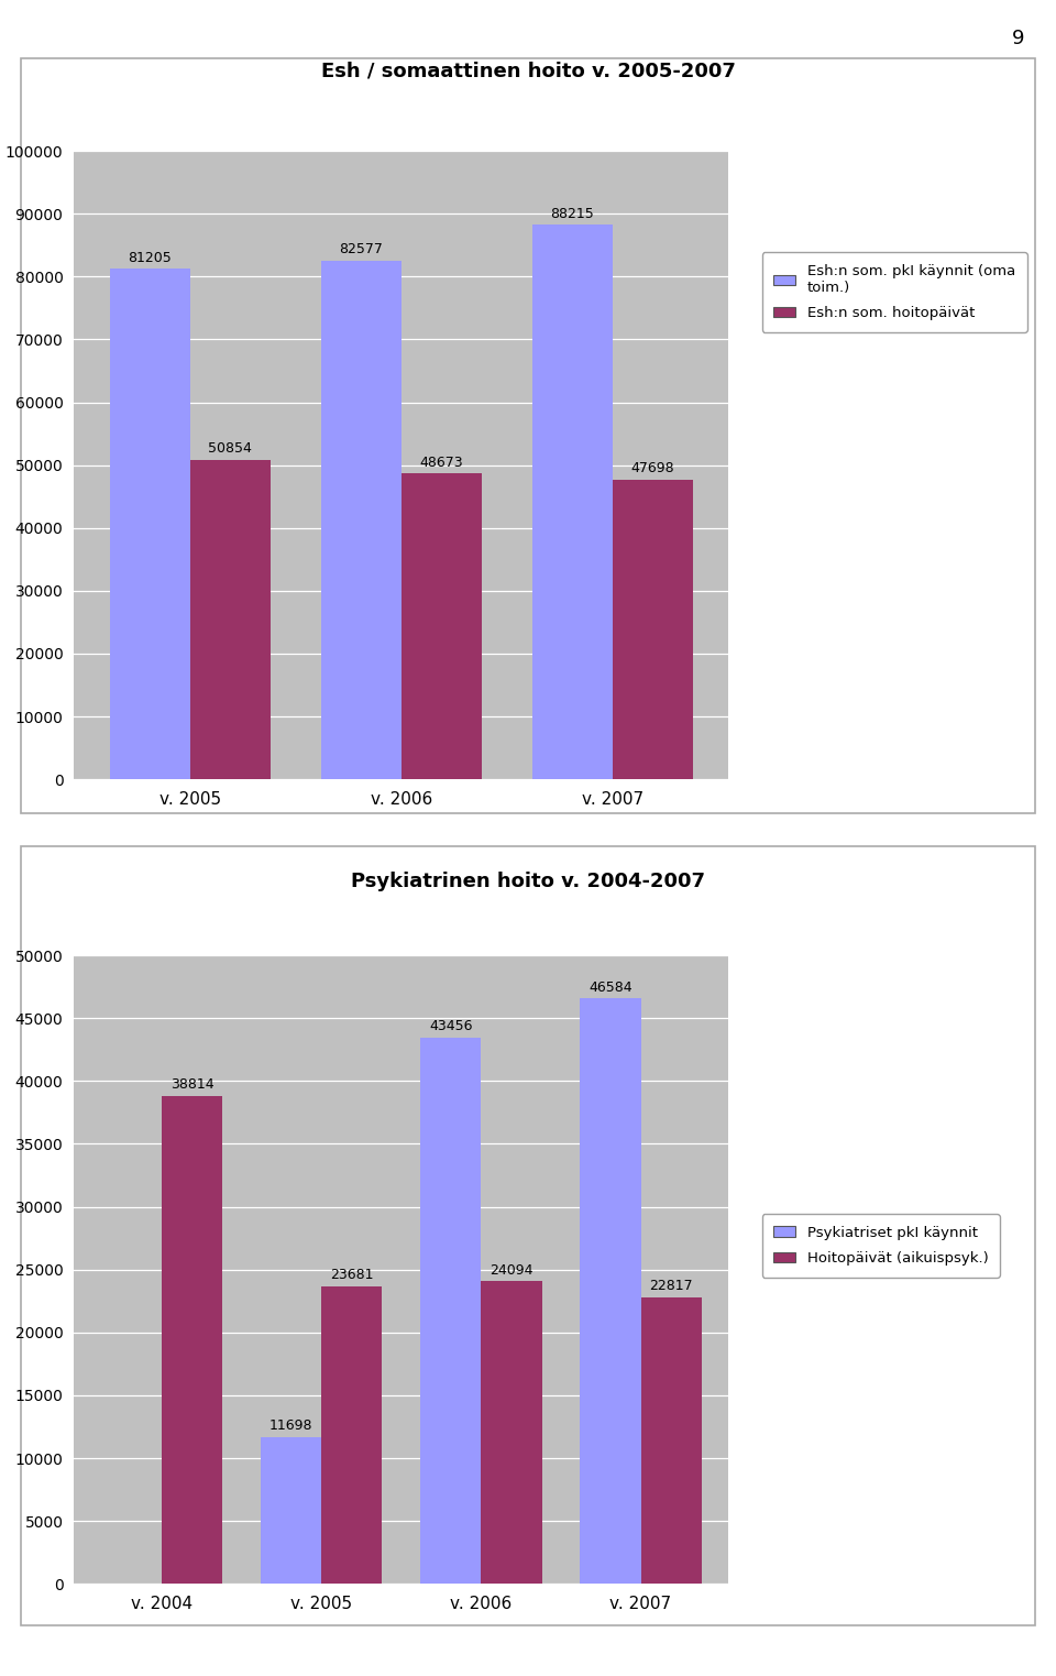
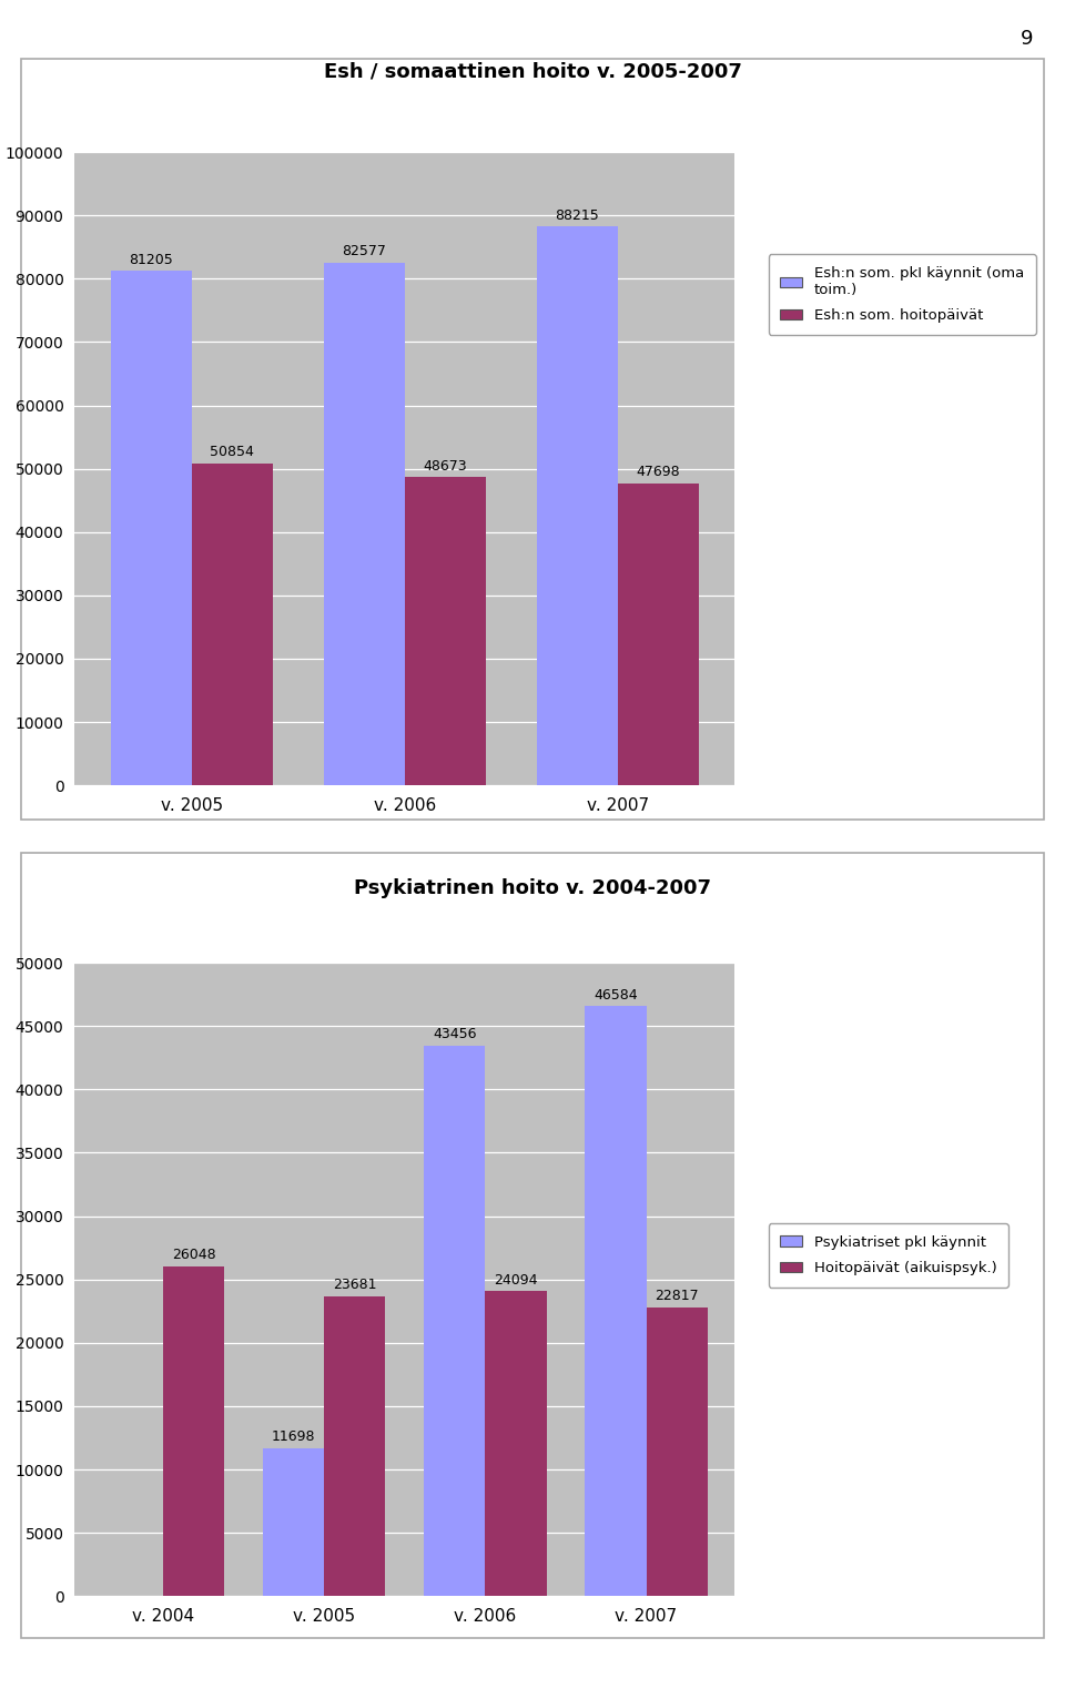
Hoitopäivät (aikuispsyk.)/v. 2004: 38814 -> 26048
